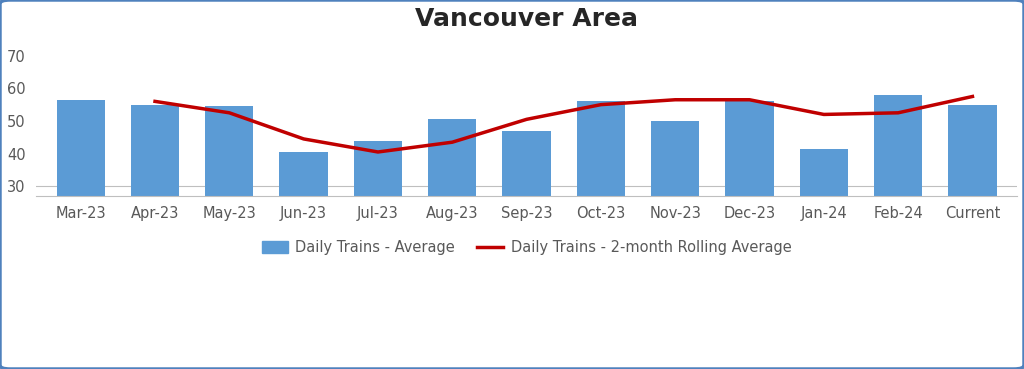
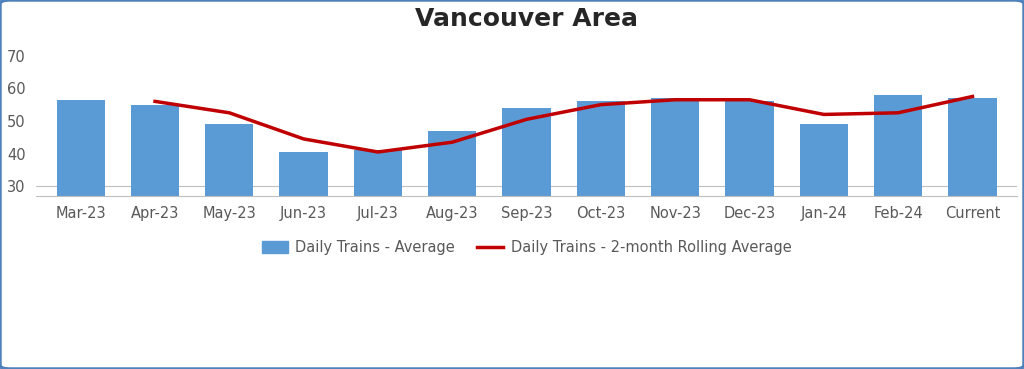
Daily Trains - Average/May-23: 54.5 -> 49.0
Daily Trains - Average/Jul-23: 44.0 -> 41.0
Daily Trains - Average/Aug-23: 50.5 -> 47.0
Daily Trains - Average/Sep-23: 47.0 -> 54.0
Daily Trains - Average/Nov-23: 50.0 -> 57.0
Daily Trains - Average/Jan-24: 41.5 -> 49.0
Daily Trains - Average/Current: 55.0 -> 57.0
